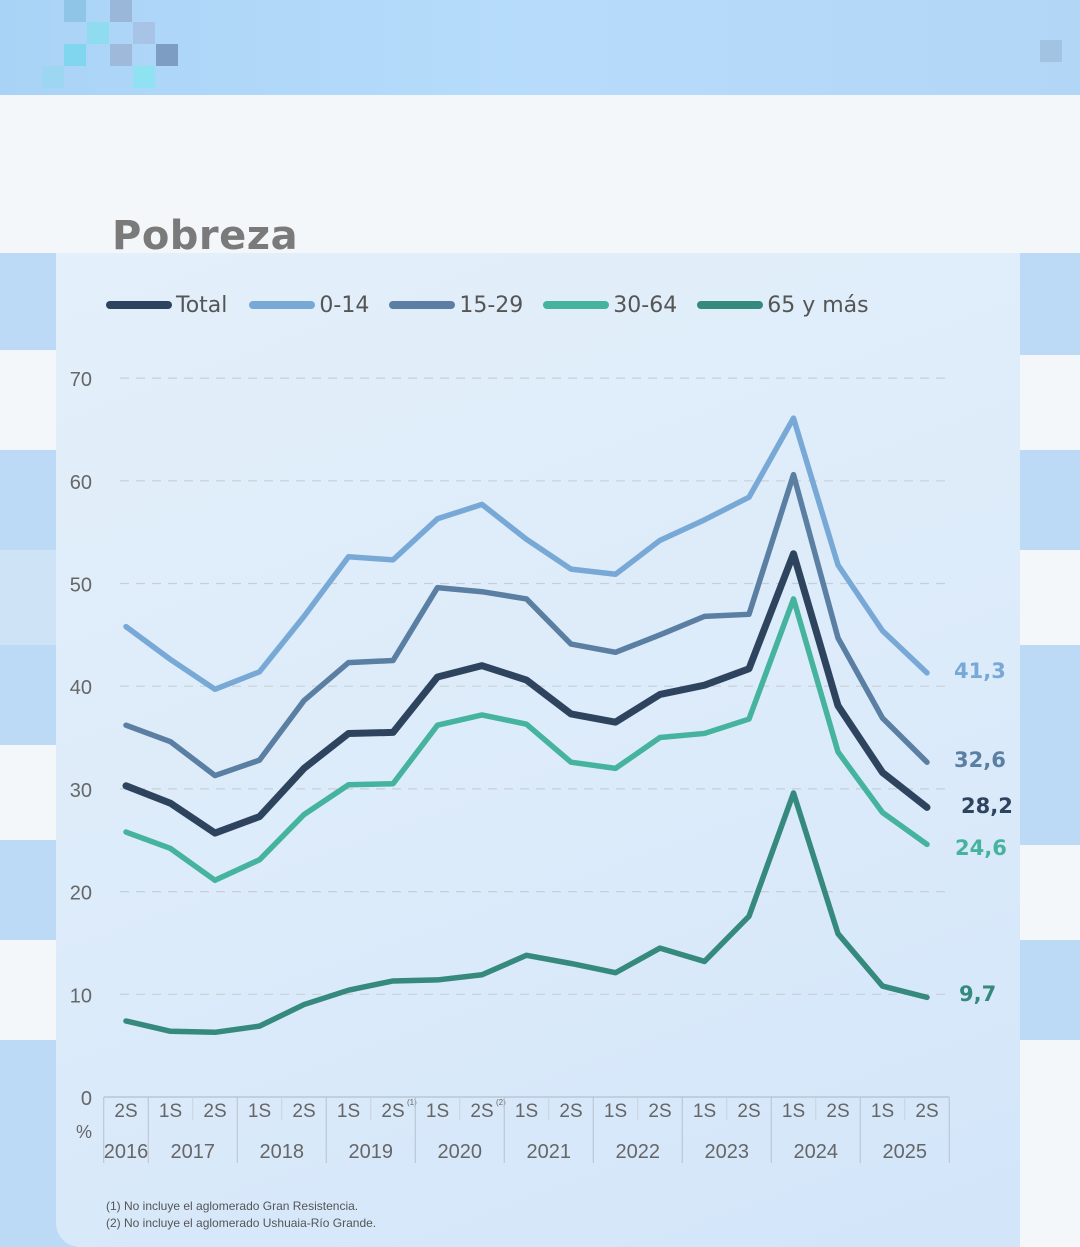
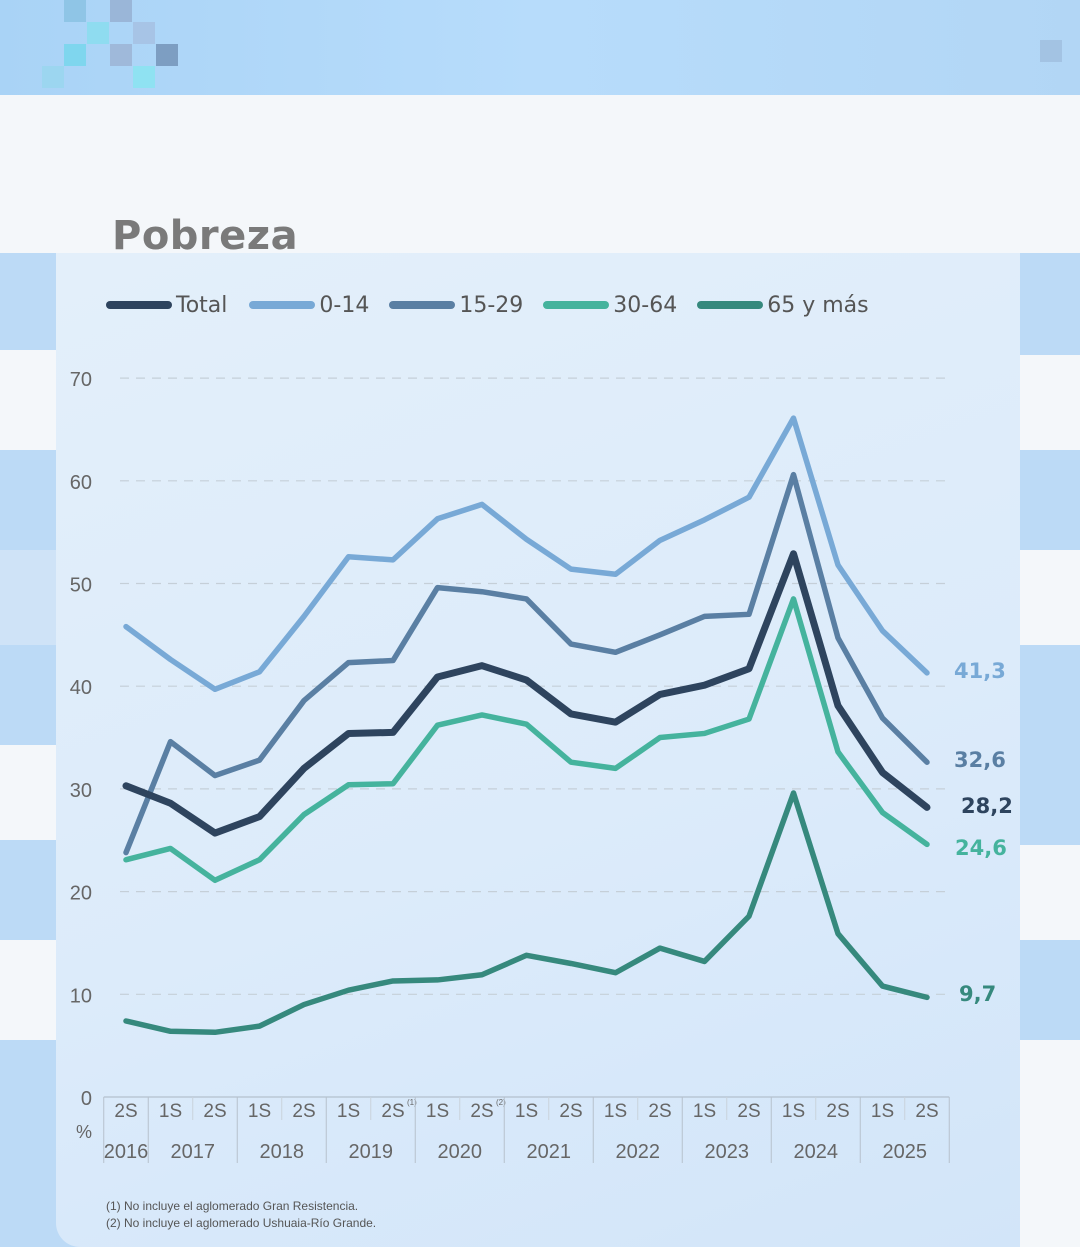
15-29/2S 2016: 36.2 -> 23.8
30-64/2S 2016: 25.8 -> 23.1
